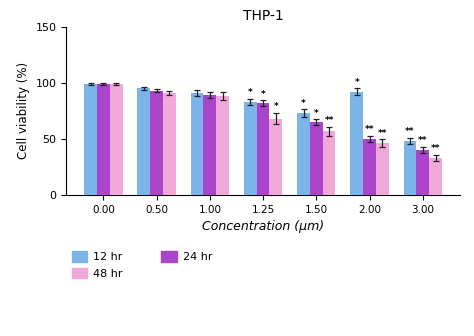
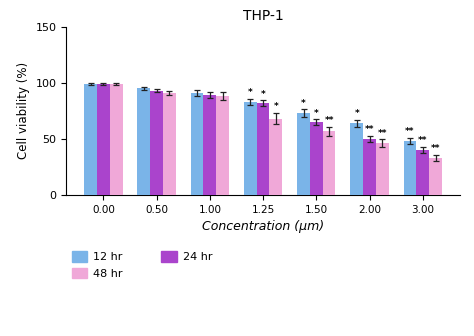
12 hr/2.00: 92 -> 64
